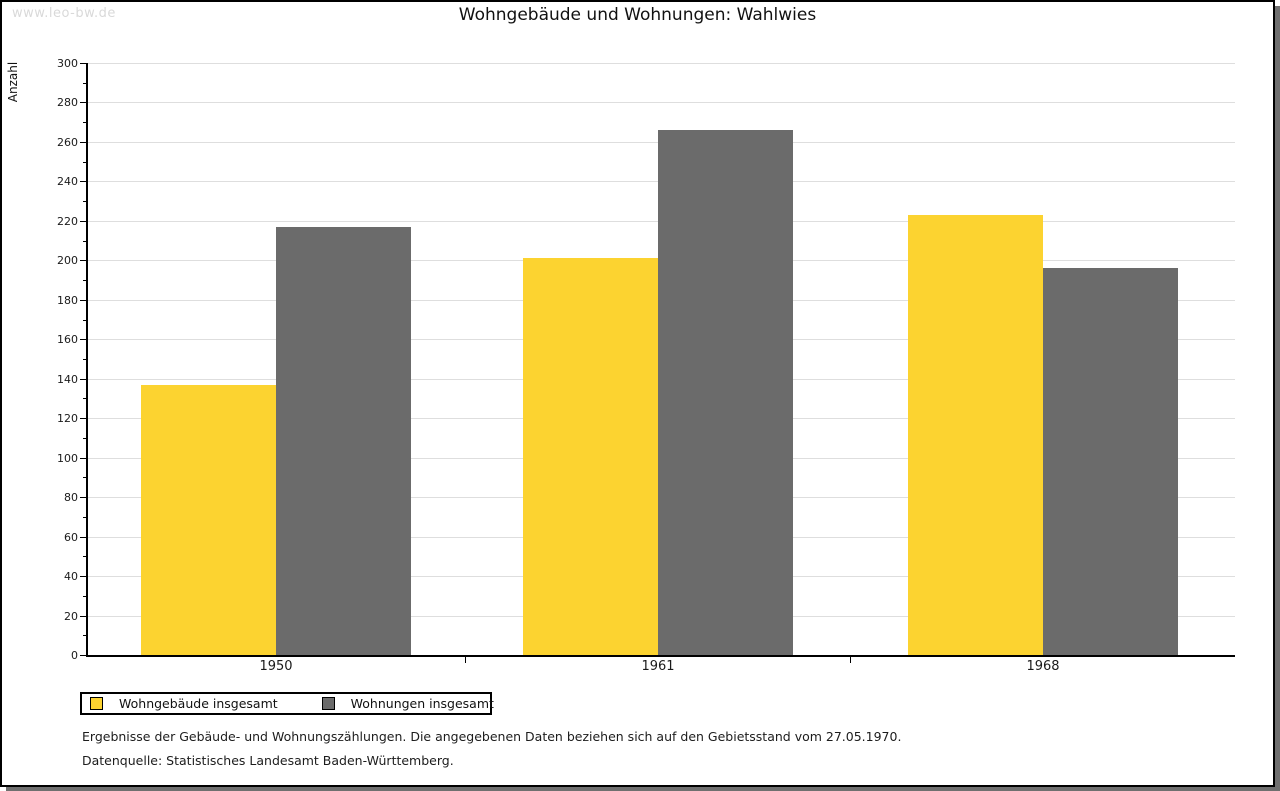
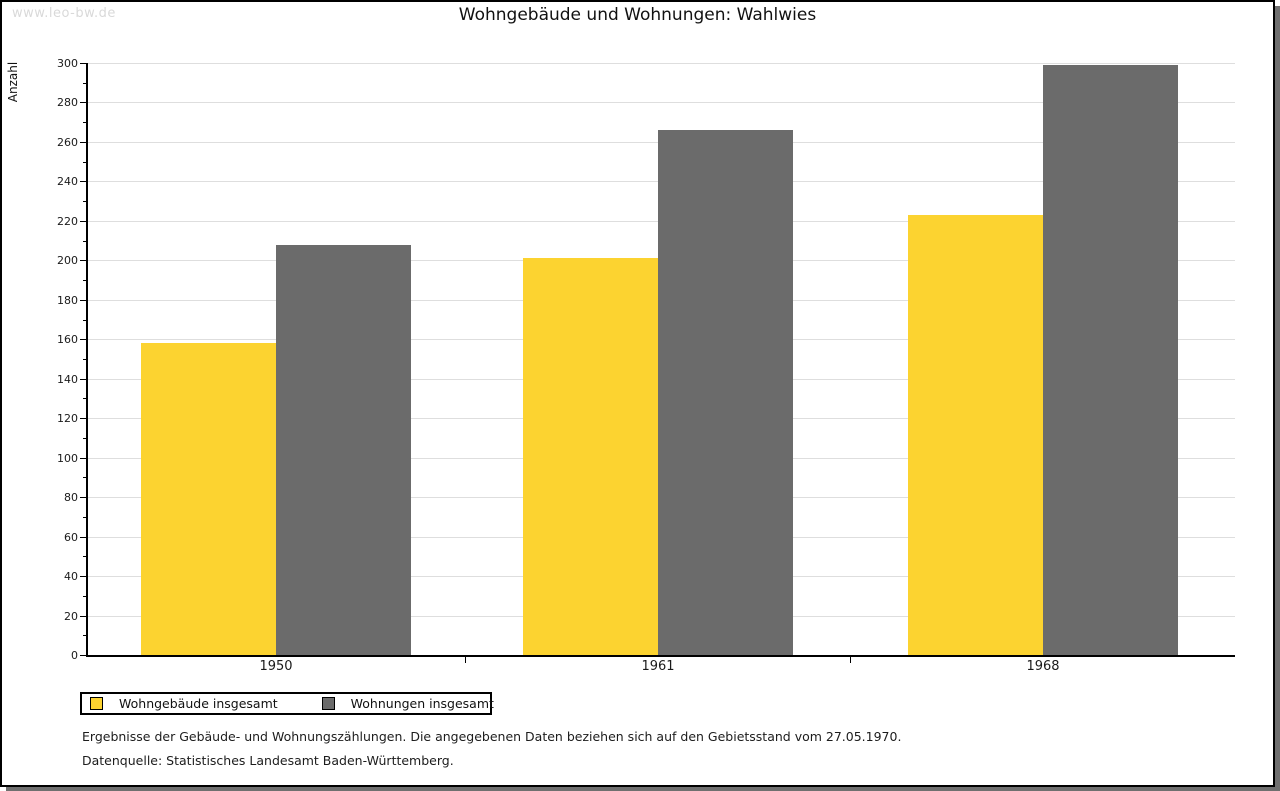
Wohngebäude insgesamt/1950: 137 -> 158
Wohnungen insgesamt/1950: 217 -> 208
Wohnungen insgesamt/1968: 196 -> 299
